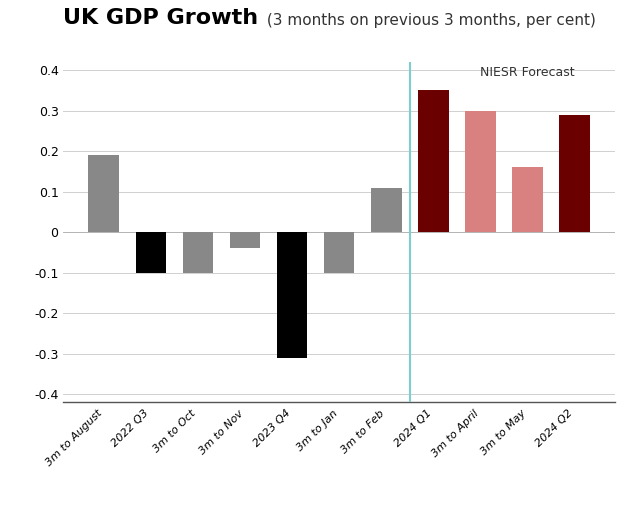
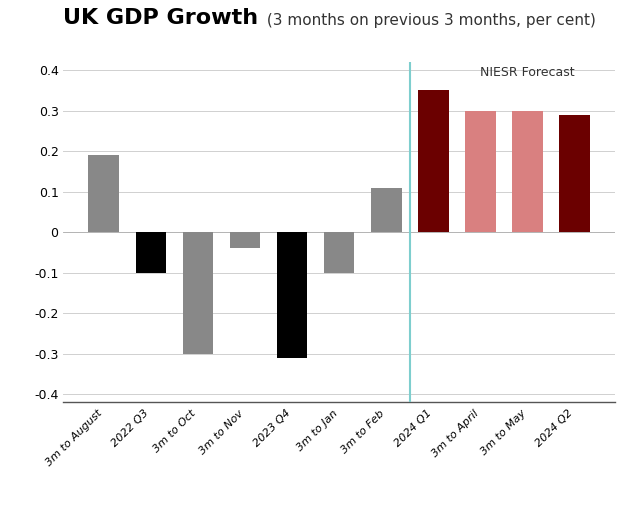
3m to Oct: -0.10 -> -0.30
3m to May: 0.16 -> 0.30
